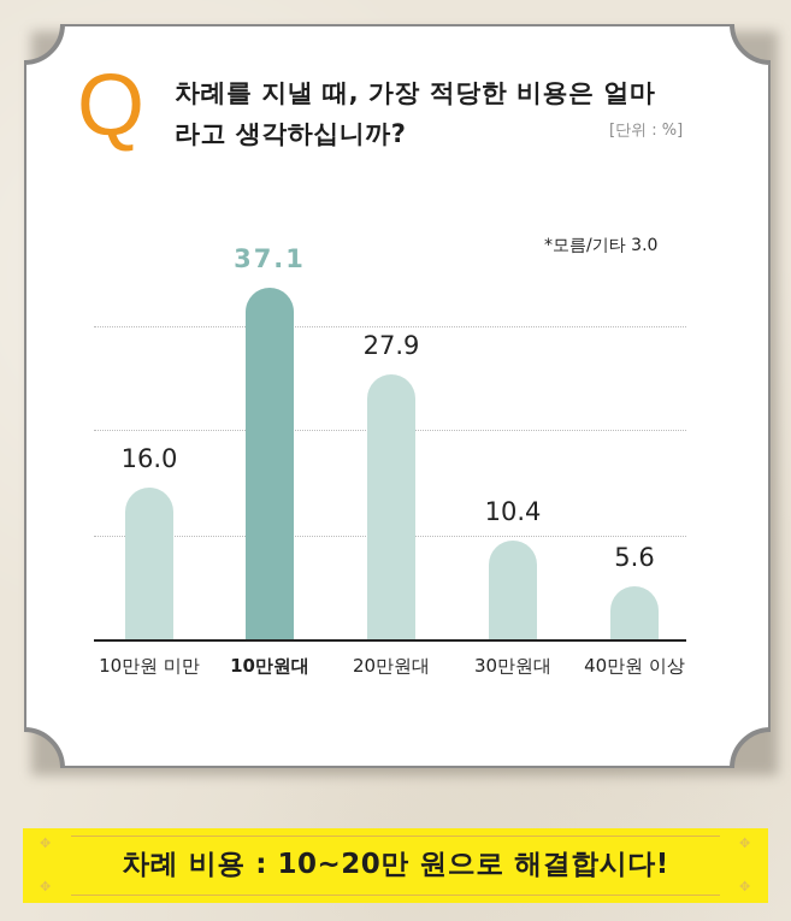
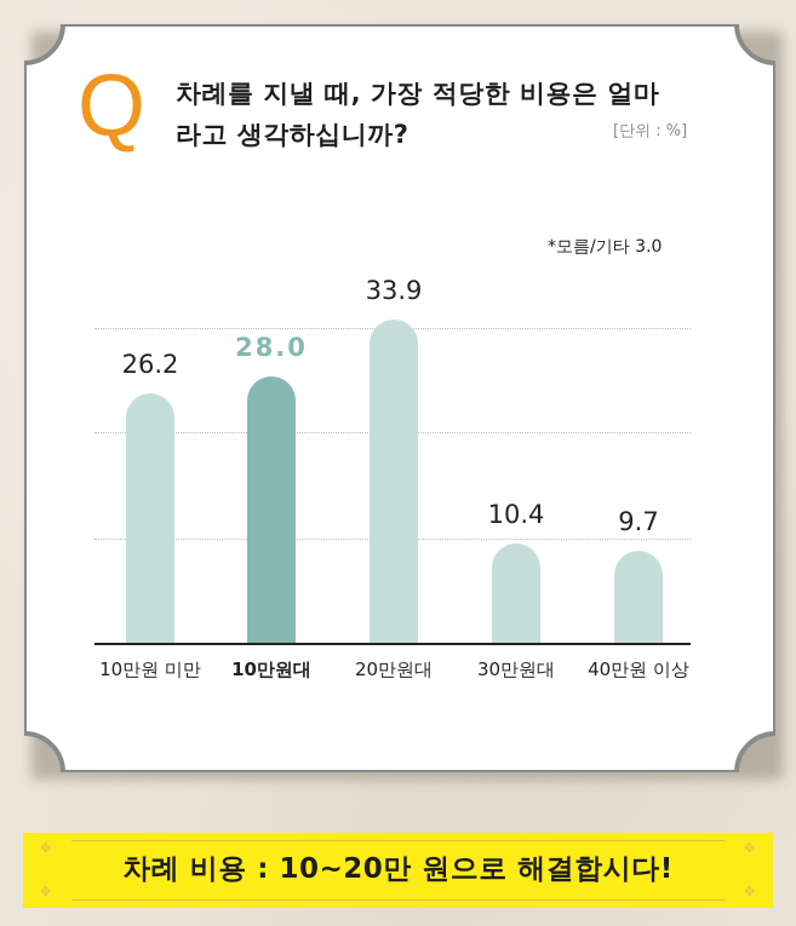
10만원 미만: 16.0 -> 26.2
10만원대: 37.1 -> 28.0
20만원대: 27.9 -> 33.9
40만원 이상: 5.6 -> 9.7
